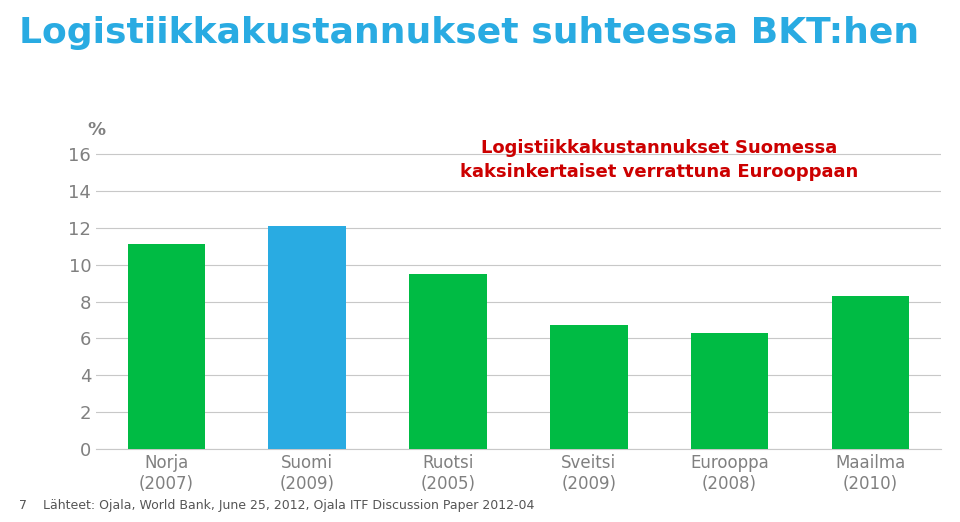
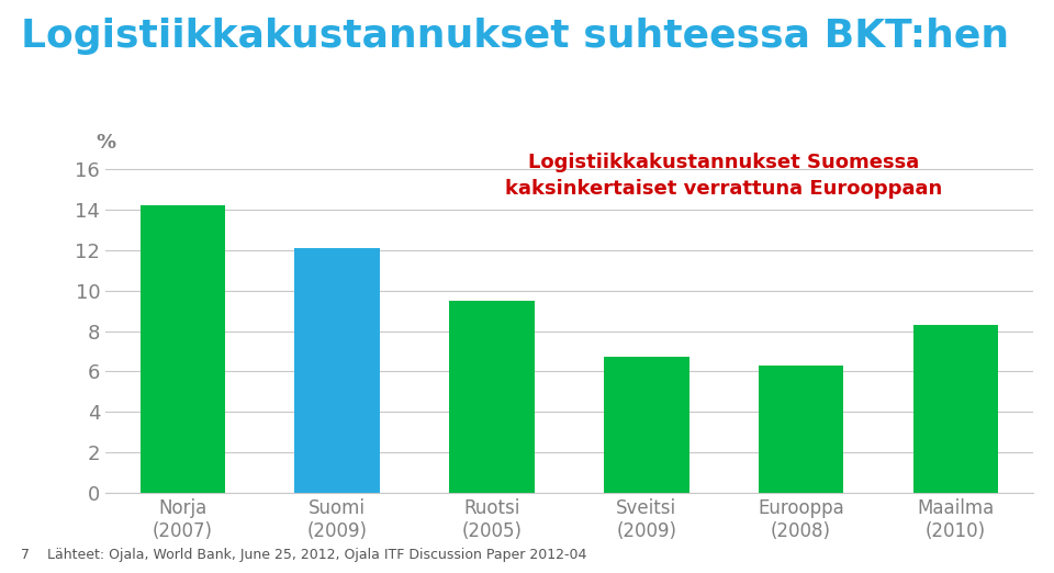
Norja (2007): 11.1 -> 14.2
